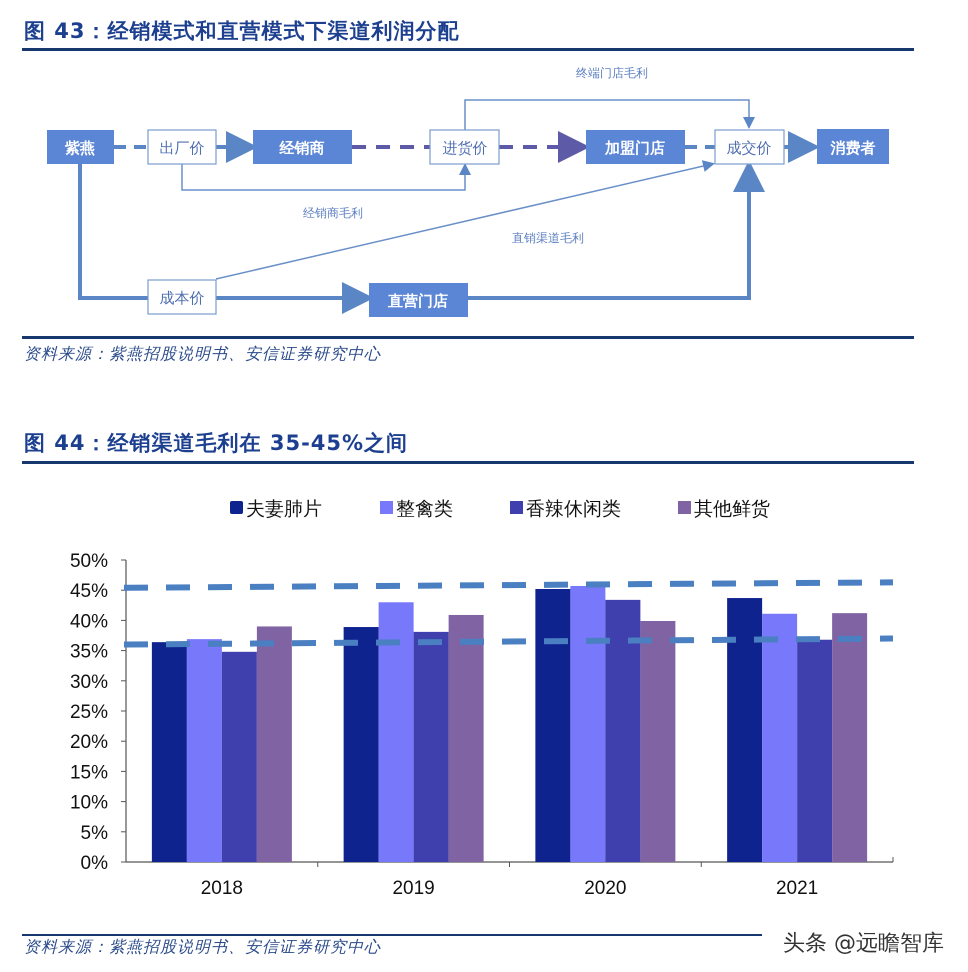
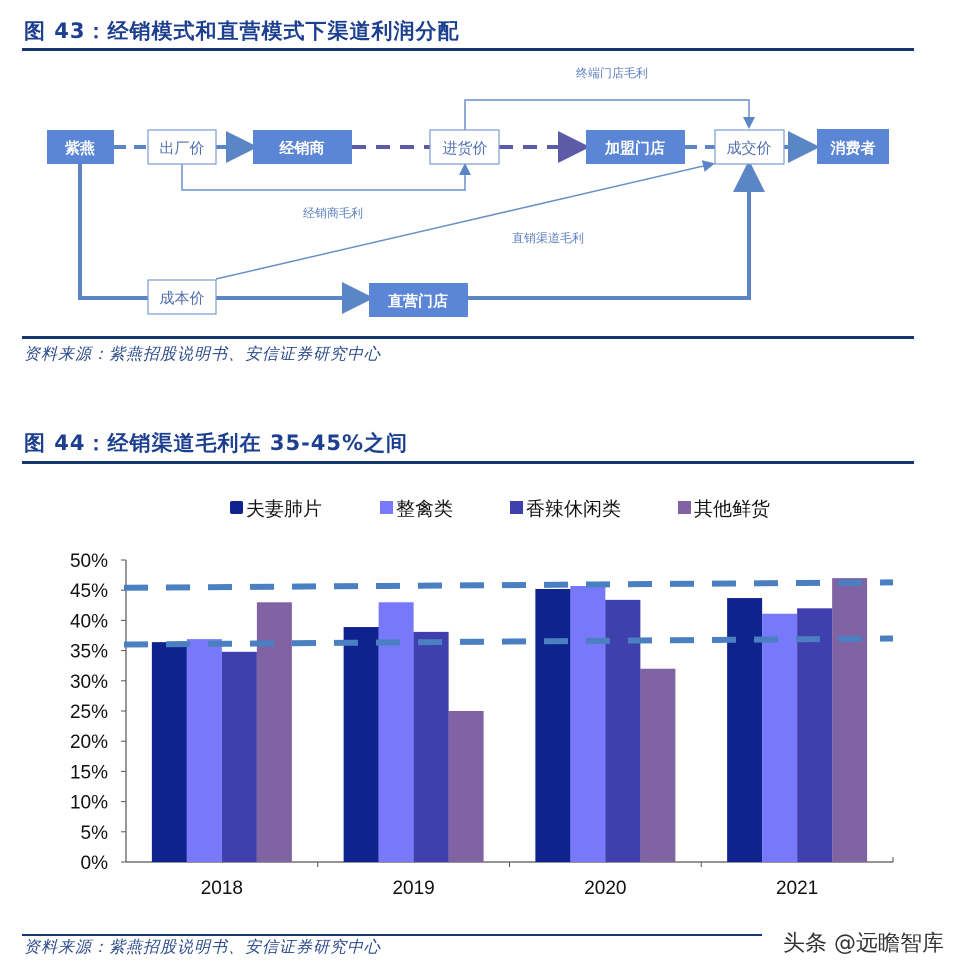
其他鲜货/2018: 39% -> 43%
其他鲜货/2019: 41% -> 25%
其他鲜货/2020: 40% -> 32%
香辣休闲类/2021: 37% -> 42%
其他鲜货/2021: 41% -> 47%
